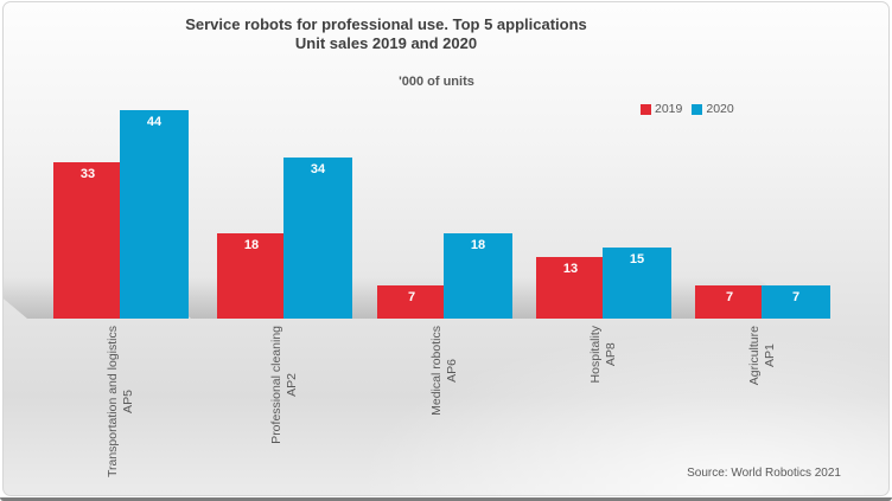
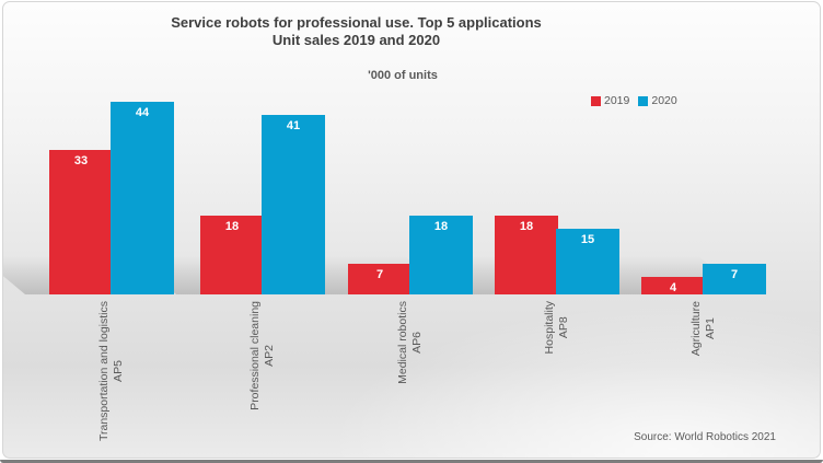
2020/Professional cleaning AP2: 34 -> 41
2019/Hospitality AP8: 13 -> 18
2019/Agriculture AP1: 7 -> 4
